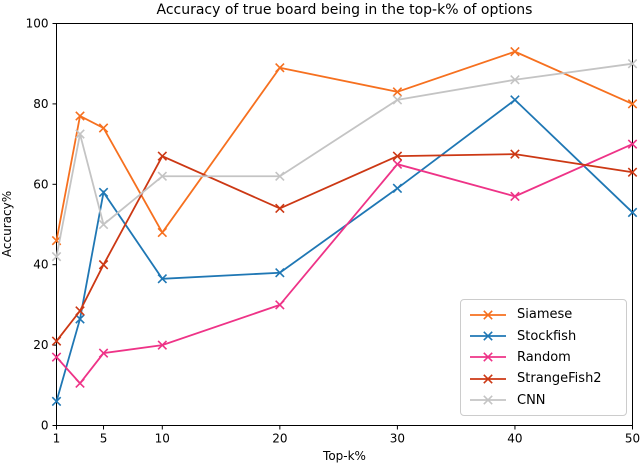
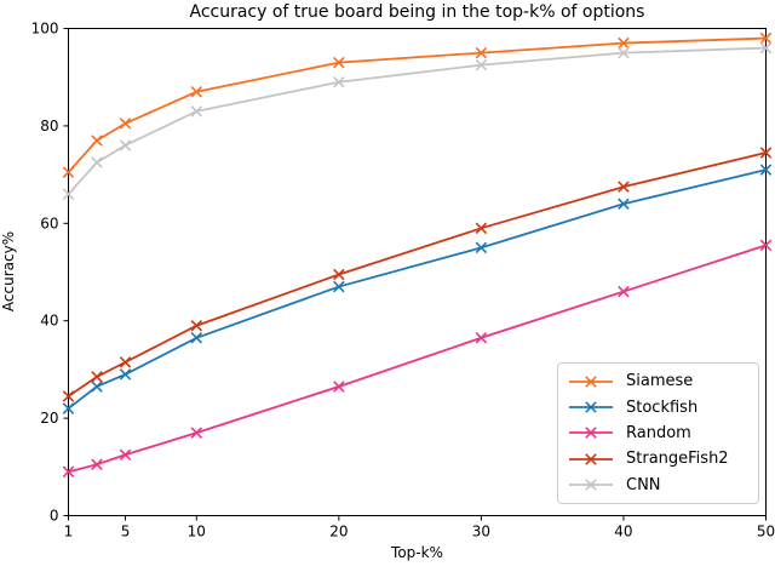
Siamese/1: 46 -> 70
Stockfish/1: 6 -> 22
Random/1: 17 -> 9
StrangeFish2/1: 21 -> 24
CNN/1: 42 -> 66
Siamese/5: 74 -> 80
Stockfish/5: 58 -> 29
Random/5: 18 -> 12
StrangeFish2/5: 40 -> 32
CNN/5: 50 -> 76
Siamese/10: 48 -> 87
Random/10: 20 -> 17
StrangeFish2/10: 67 -> 39
CNN/10: 62 -> 83
Siamese/20: 89 -> 93
Stockfish/20: 38 -> 47
Random/20: 30 -> 26
StrangeFish2/20: 54 -> 50
CNN/20: 62 -> 89
Siamese/30: 83 -> 95
Stockfish/30: 59 -> 55
Random/30: 65 -> 36
StrangeFish2/30: 67 -> 59
CNN/30: 81 -> 92
Siamese/40: 93 -> 97
Stockfish/40: 81 -> 64
Random/40: 57 -> 46
CNN/40: 86 -> 95
Siamese/50: 80 -> 98
Stockfish/50: 53 -> 71
Random/50: 70 -> 56
StrangeFish2/50: 63 -> 74
CNN/50: 90 -> 96
